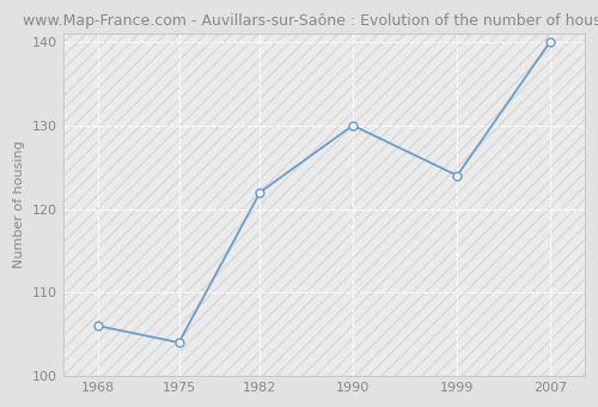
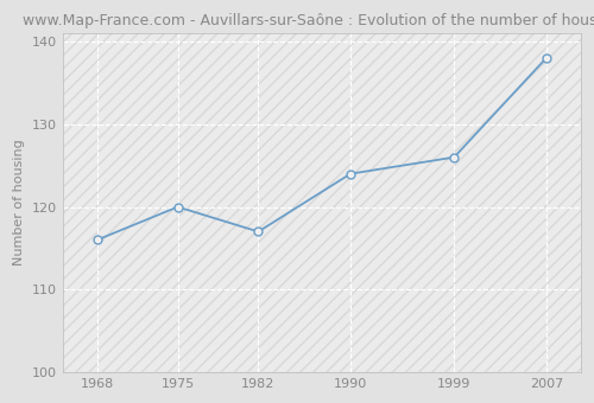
1968: 106 -> 116
1975: 104 -> 120
1982: 122 -> 117
1990: 130 -> 124
1999: 124 -> 126
2007: 140 -> 138
